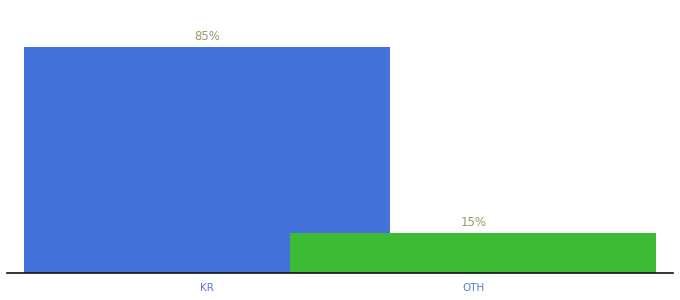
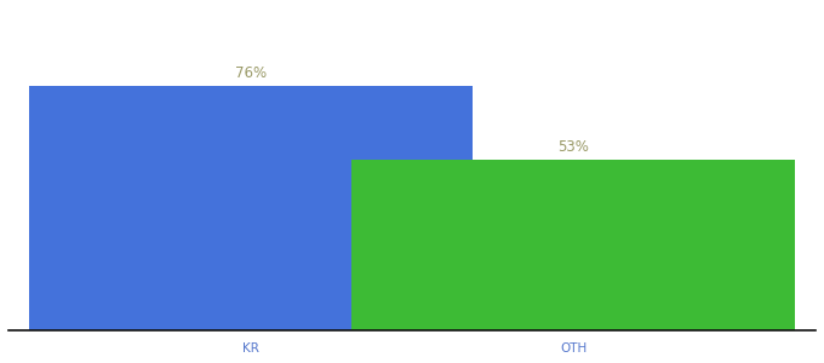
KR: 85% -> 76%
OTH: 15% -> 53%
